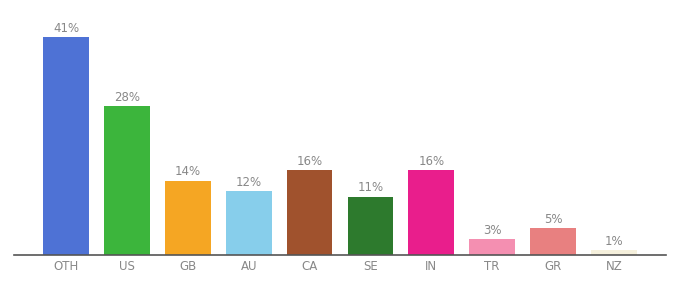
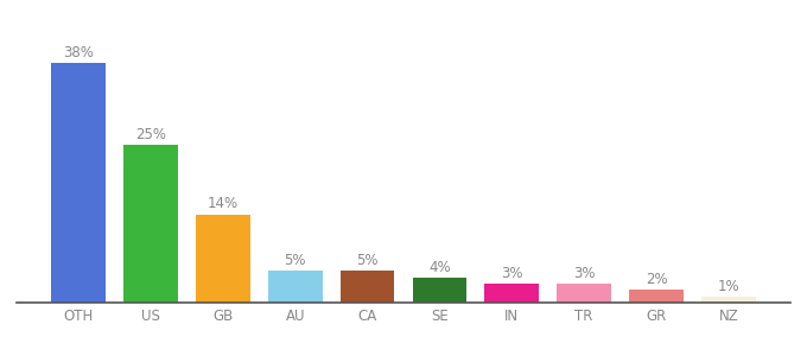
OTH: 41% -> 38%
US: 28% -> 25%
AU: 12% -> 5%
CA: 16% -> 5%
SE: 11% -> 4%
IN: 16% -> 3%
GR: 5% -> 2%
